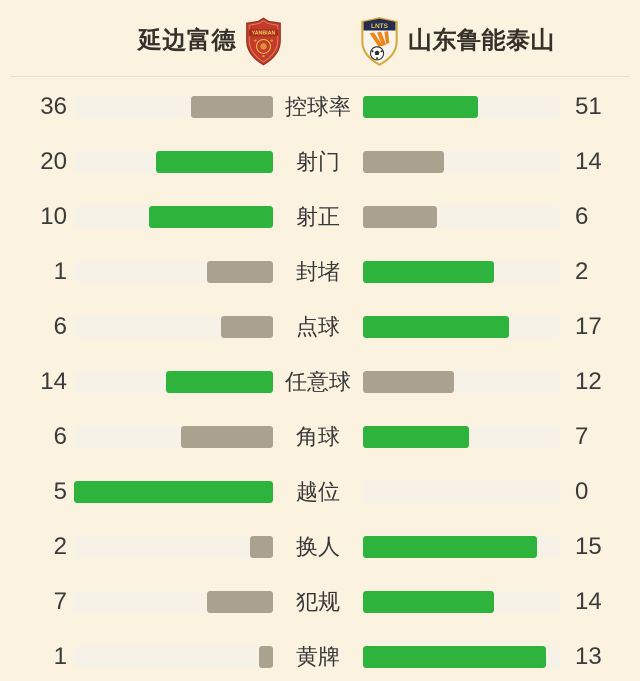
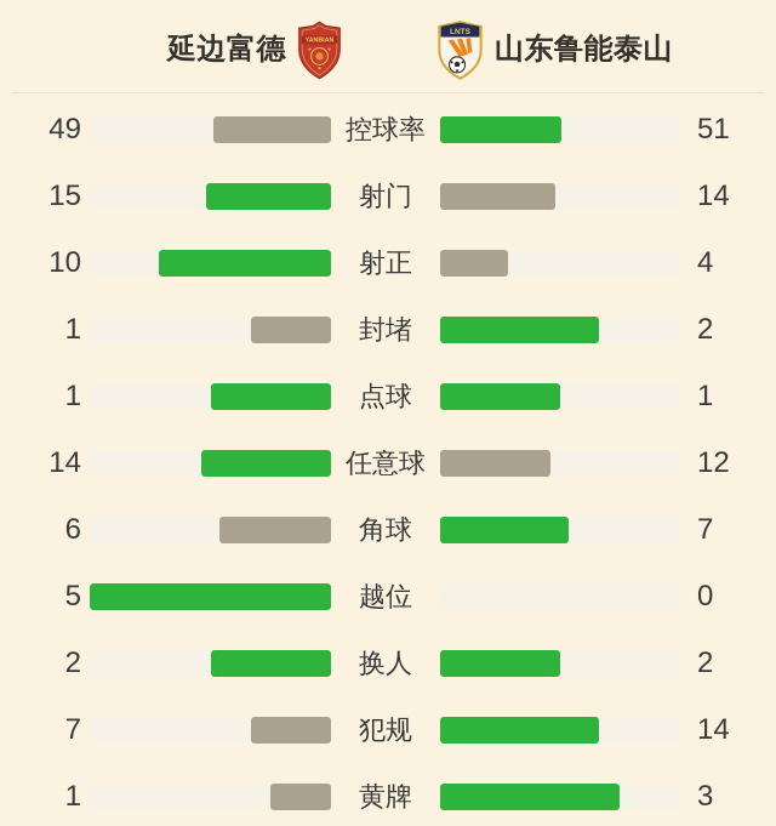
延边富德/控球率: 36 -> 49
延边富德/射门: 20 -> 15
山东鲁能泰山/射正: 6 -> 4
延边富德/点球: 6 -> 1
山东鲁能泰山/点球: 17 -> 1
山东鲁能泰山/换人: 15 -> 2
山东鲁能泰山/黄牌: 13 -> 3
